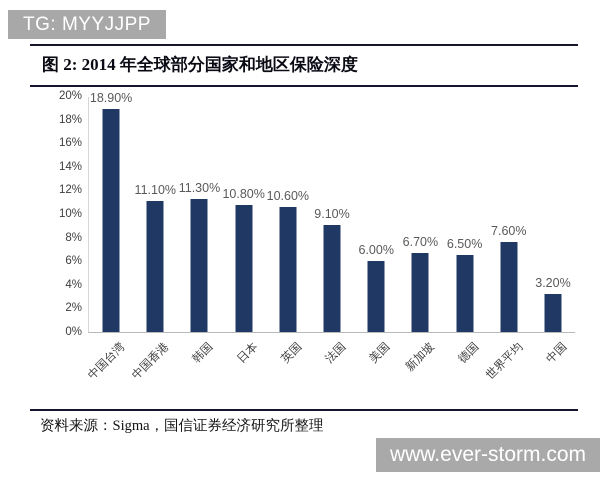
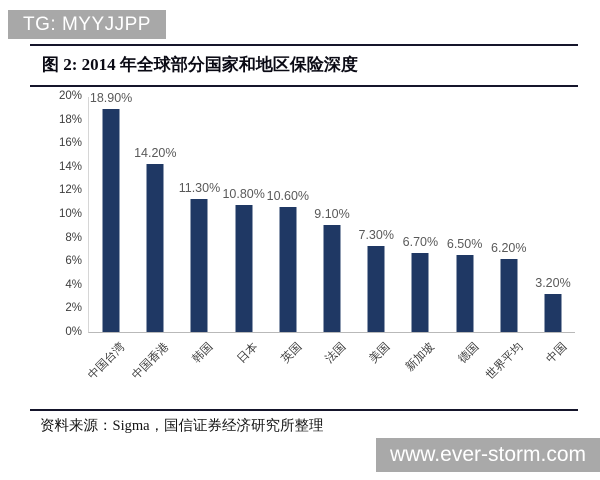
中国香港: 11.10% -> 14.20%
美国: 6.00% -> 7.30%
世界平均: 7.60% -> 6.20%
